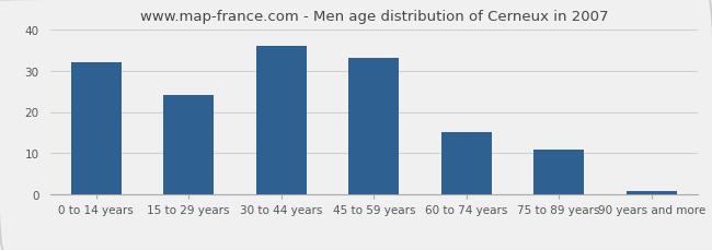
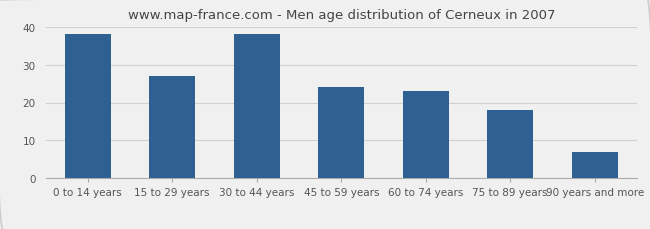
0 to 14 years: 32 -> 38
15 to 29 years: 24 -> 27
30 to 44 years: 36 -> 38
45 to 59 years: 33 -> 24
60 to 74 years: 15 -> 23
75 to 89 years: 11 -> 18
90 years and more: 1 -> 7
